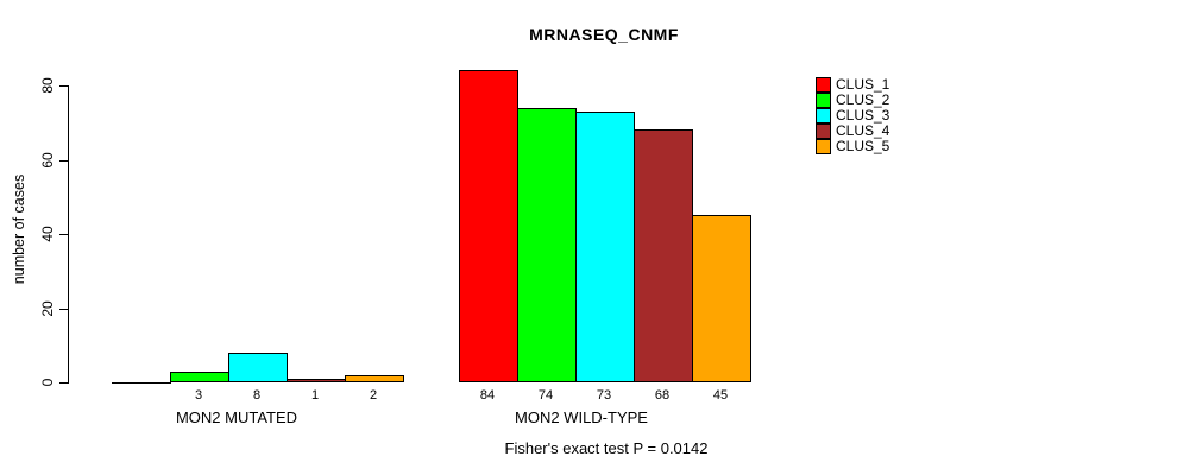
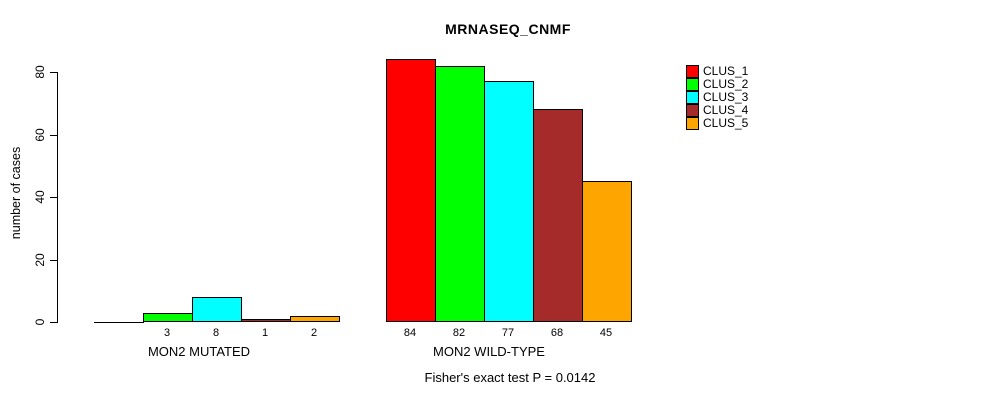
CLUS_2/MON2 WILD-TYPE: 74 -> 82
CLUS_3/MON2 WILD-TYPE: 73 -> 77
